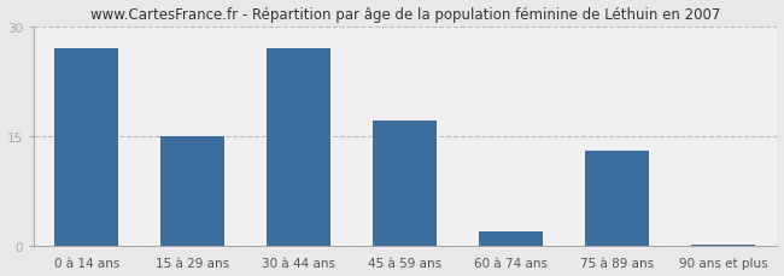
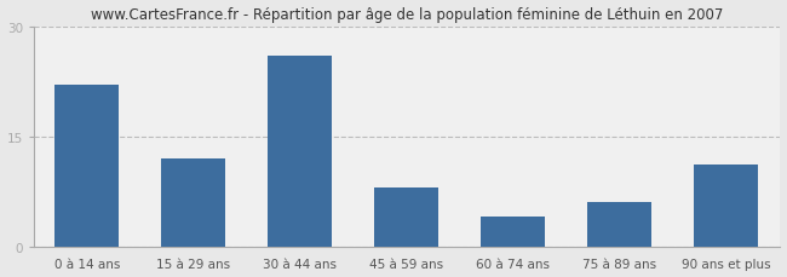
0 à 14 ans: 27.0 -> 22.0
15 à 29 ans: 15.0 -> 12.0
30 à 44 ans: 27.0 -> 26.0
45 à 59 ans: 17.0 -> 8.0
60 à 74 ans: 2.0 -> 4.0
75 à 89 ans: 13.0 -> 6.0
90 ans et plus: 0.2 -> 11.2
